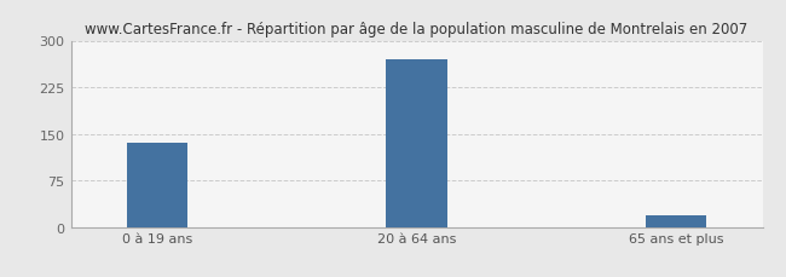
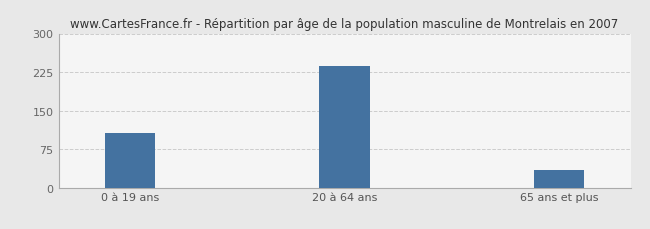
0 à 19 ans: 136 -> 107
20 à 64 ans: 270 -> 237
65 ans et plus: 18 -> 35
